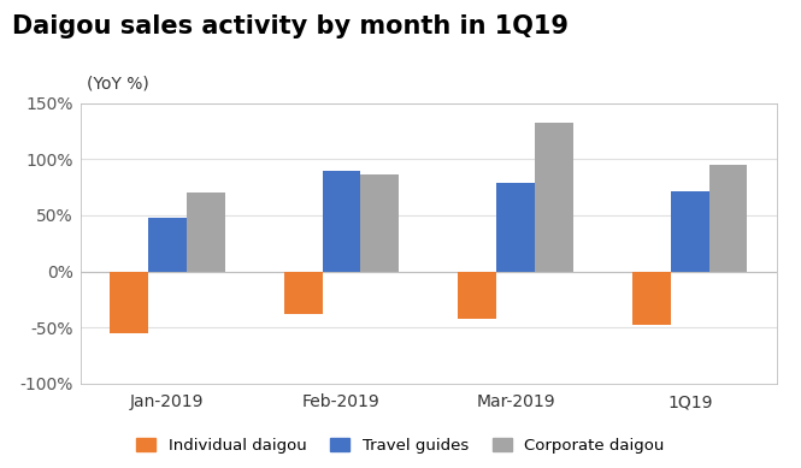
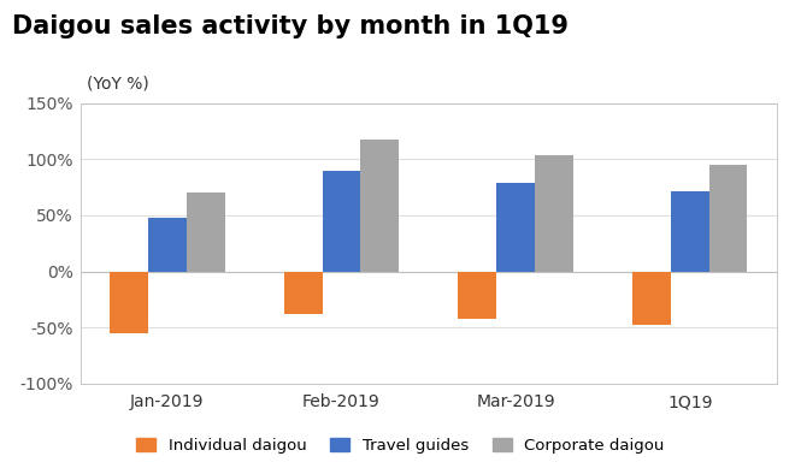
Corporate daigou/Feb-2019: 86% -> 117%
Corporate daigou/Mar-2019: 132% -> 104%
